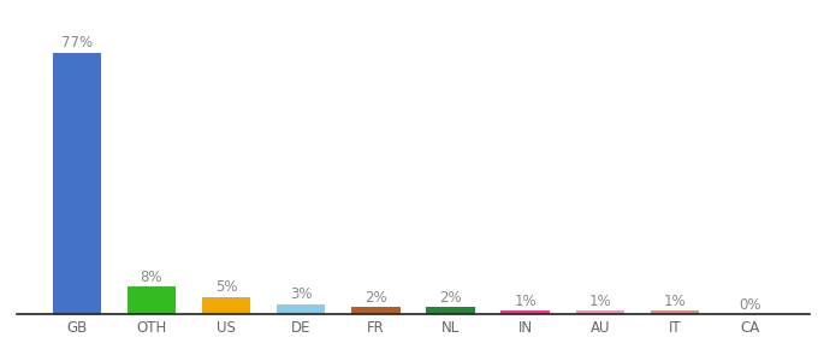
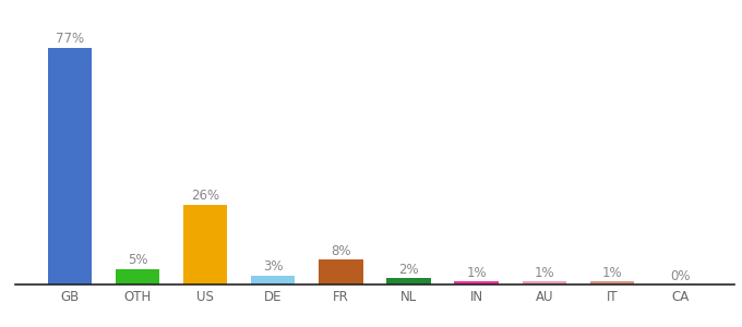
OTH: 8% -> 5%
US: 5% -> 26%
FR: 2% -> 8%
